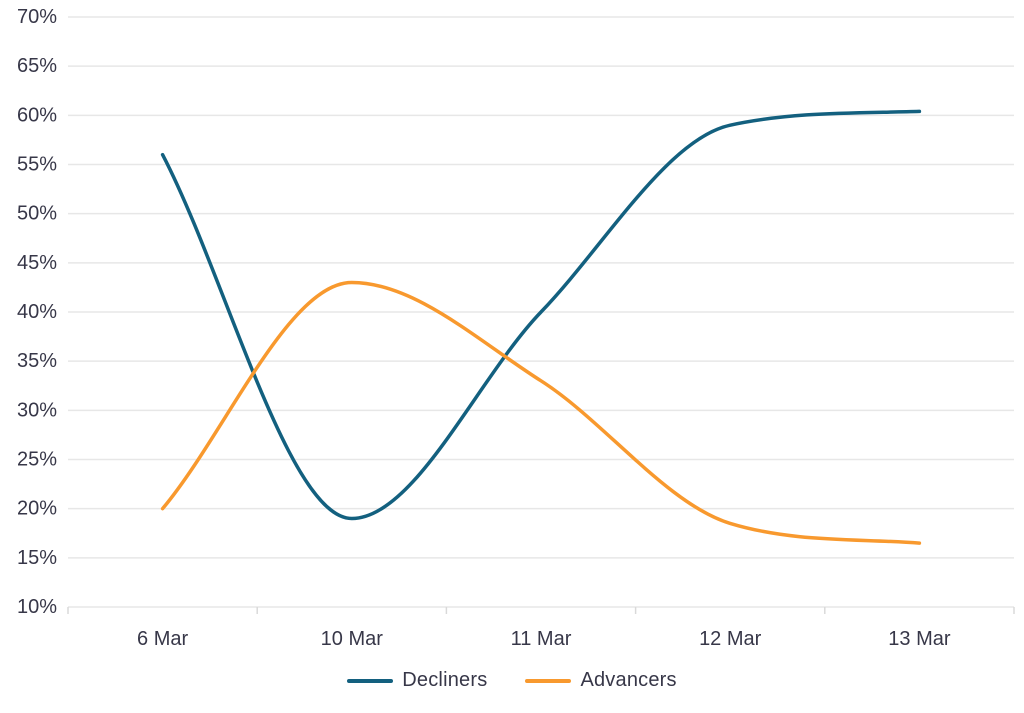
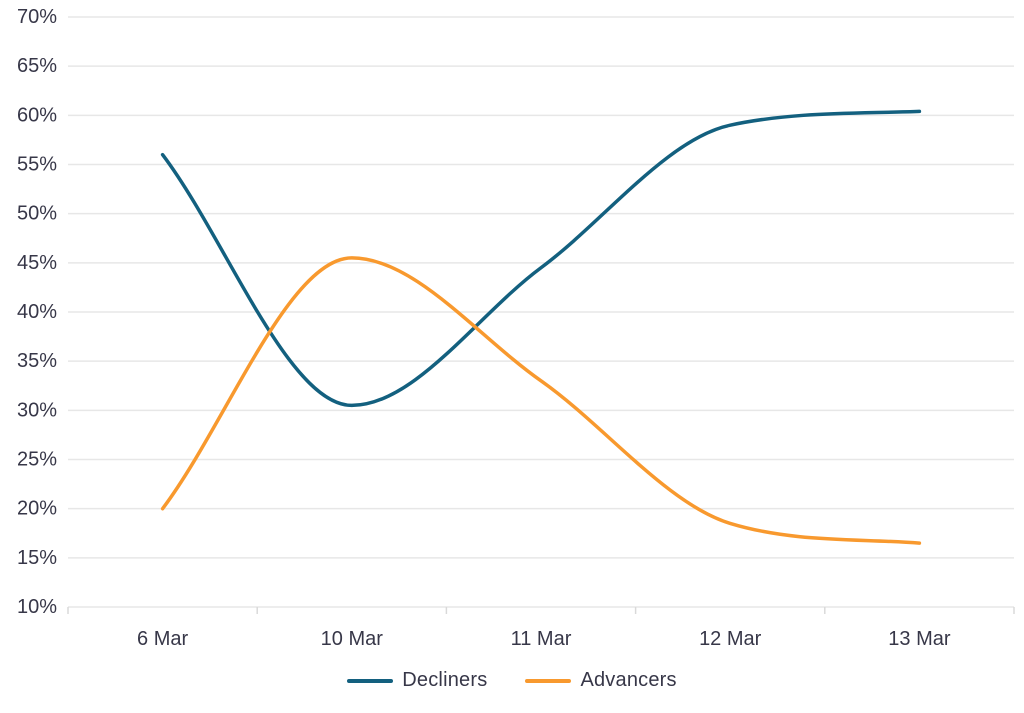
Decliners/10 Mar: 19% -> 30%
Advancers/10 Mar: 43% -> 46%
Decliners/11 Mar: 40% -> 44%
